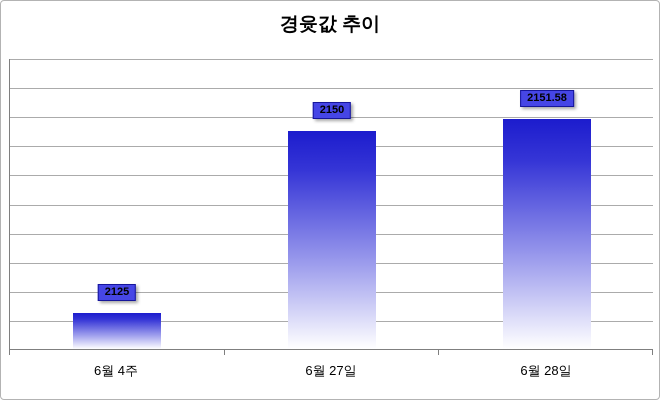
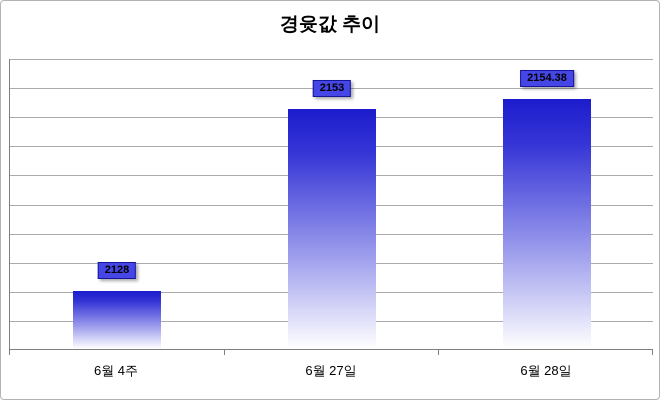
6월 4주: 2125 -> 2128
6월 27일: 2150 -> 2153
6월 28일: 2151.58 -> 2154.38
